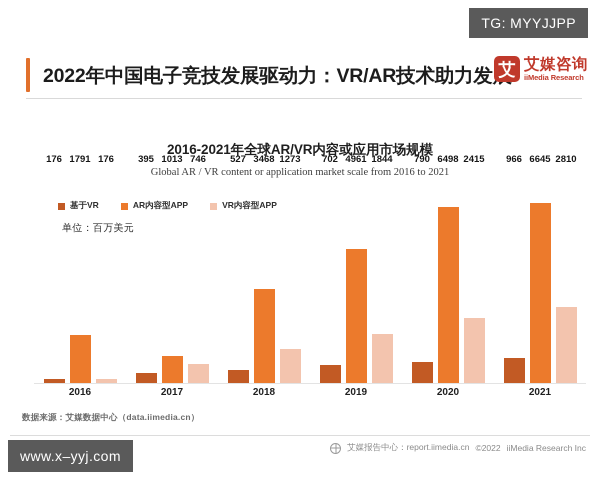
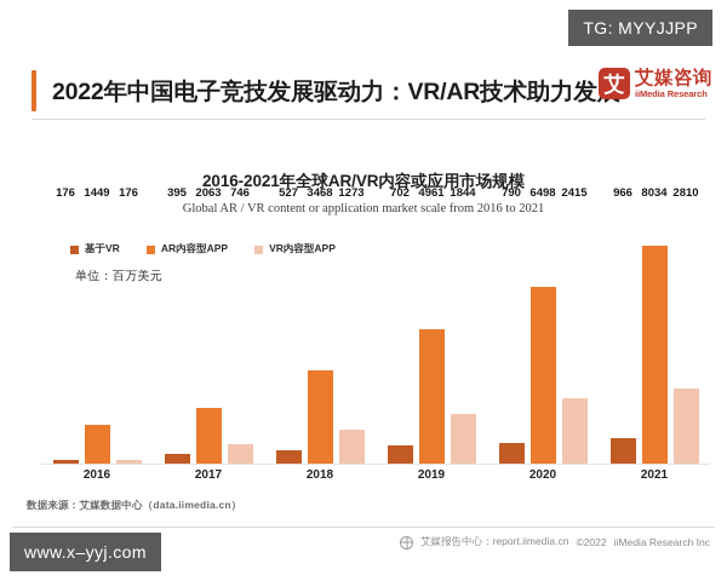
AR内容型APP/2016: 1791 -> 1449
AR内容型APP/2017: 1013 -> 2063
AR内容型APP/2021: 6645 -> 8034
